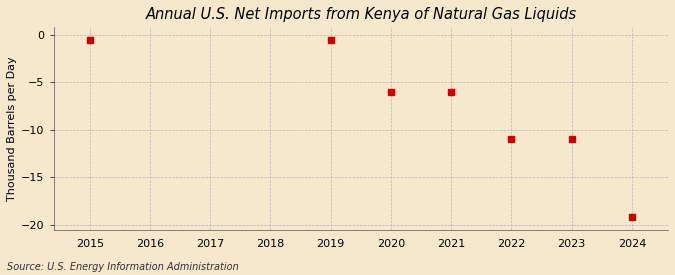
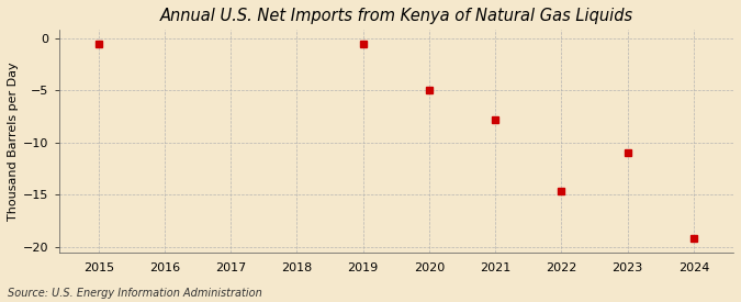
2020: -6.0 -> -5.0
2021: -6.0 -> -7.8
2022: -11.0 -> -14.6
